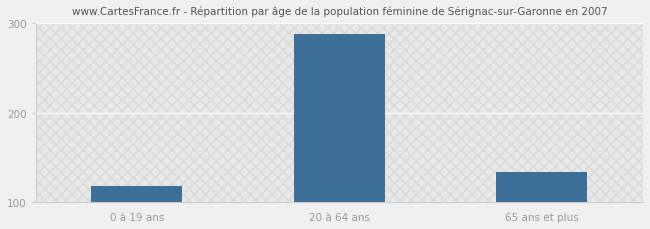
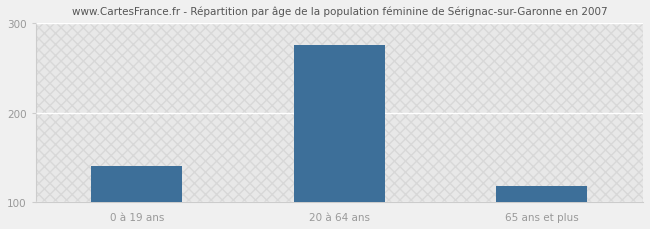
0 à 19 ans: 118 -> 140
20 à 64 ans: 288 -> 275
65 ans et plus: 134 -> 118
